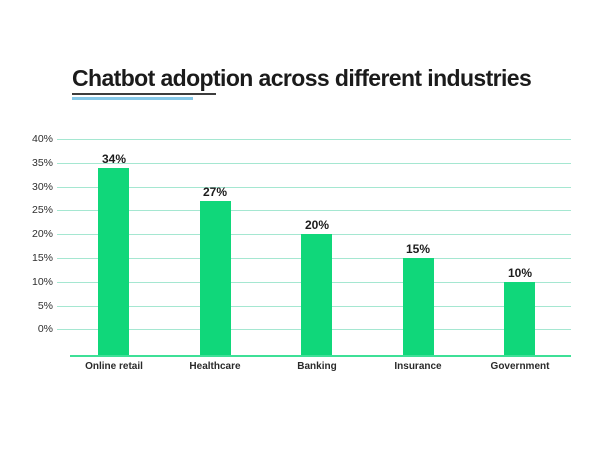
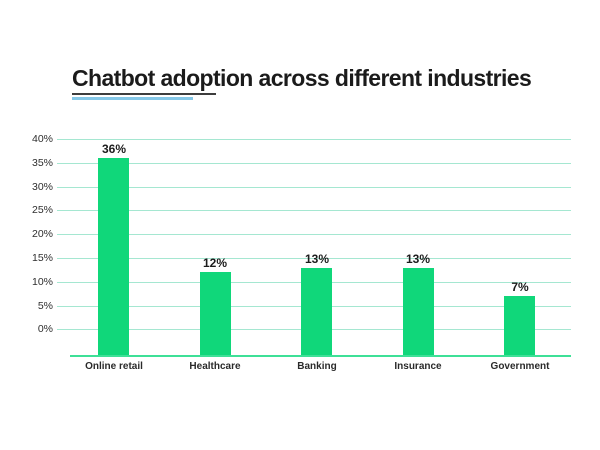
Online retail: 34% -> 36%
Healthcare: 27% -> 12%
Banking: 20% -> 13%
Insurance: 15% -> 13%
Government: 10% -> 7%
